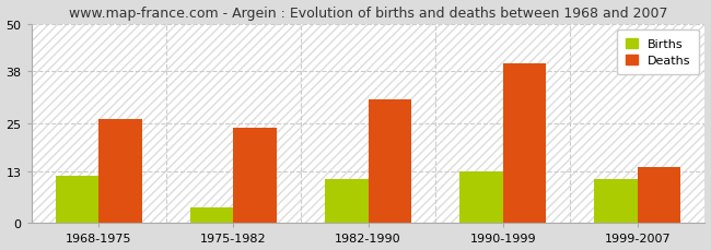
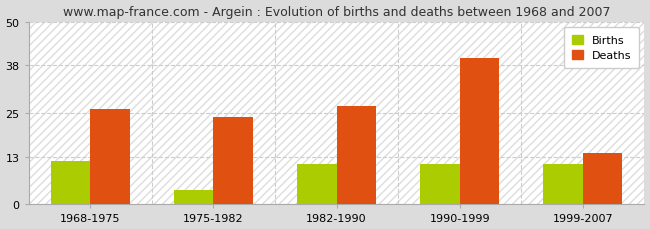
Deaths/1982-1990: 31 -> 27
Births/1990-1999: 13 -> 11
